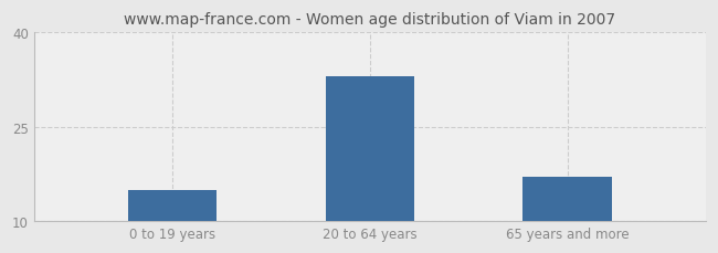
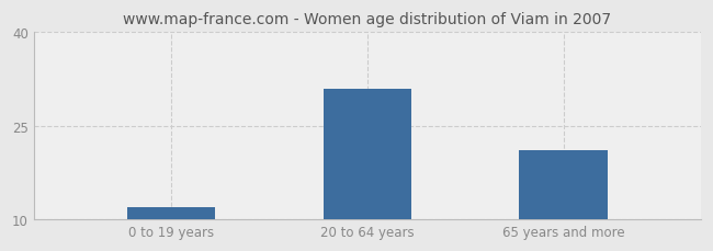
0 to 19 years: 15 -> 12
20 to 64 years: 33 -> 31
65 years and more: 17 -> 21
